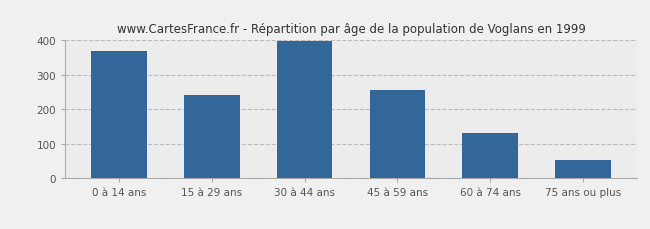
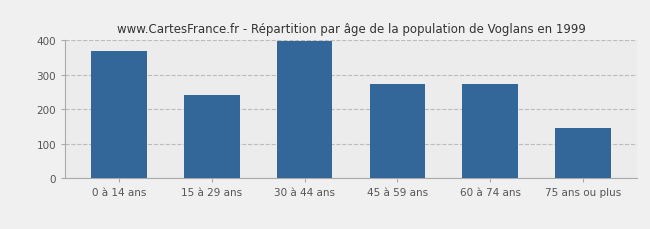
45 à 59 ans: 257 -> 275
60 à 74 ans: 133 -> 275
75 ans ou plus: 54 -> 145
